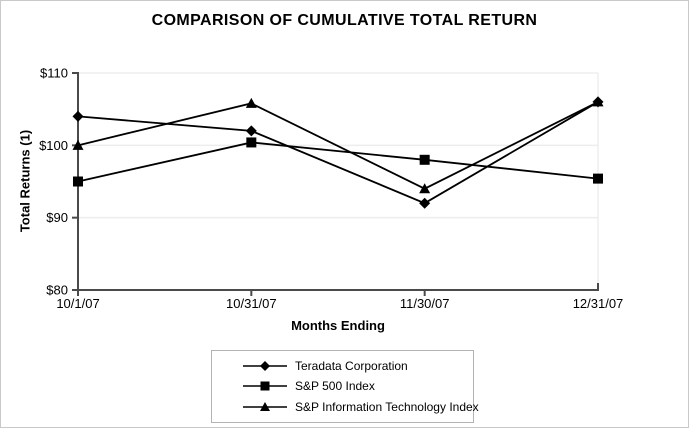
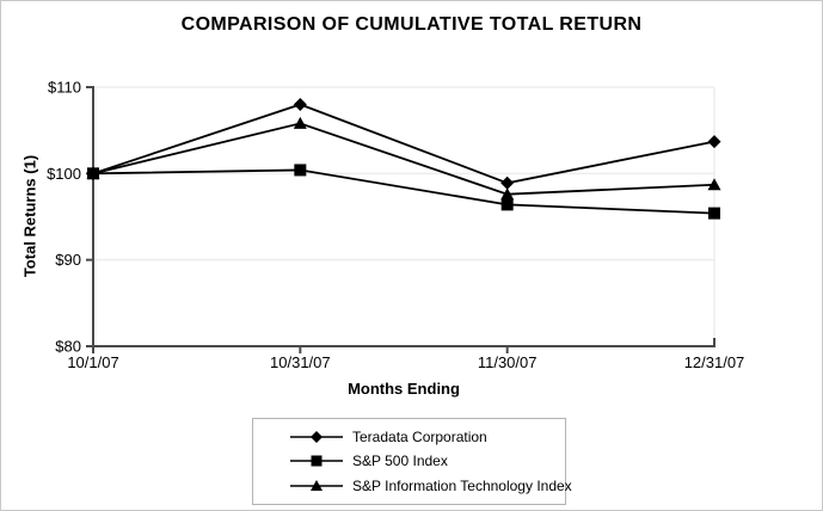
Teradata Corporation/10/1/07: $104 -> $100
S&P 500 Index/10/1/07: $95 -> $100
Teradata Corporation/10/31/07: $102 -> $108
Teradata Corporation/11/30/07: $92 -> $99
S&P 500 Index/11/30/07: $98 -> $96
S&P Information Technology Index/11/30/07: $94 -> $98
Teradata Corporation/12/31/07: $106 -> $104
S&P Information Technology Index/12/31/07: $106 -> $99
